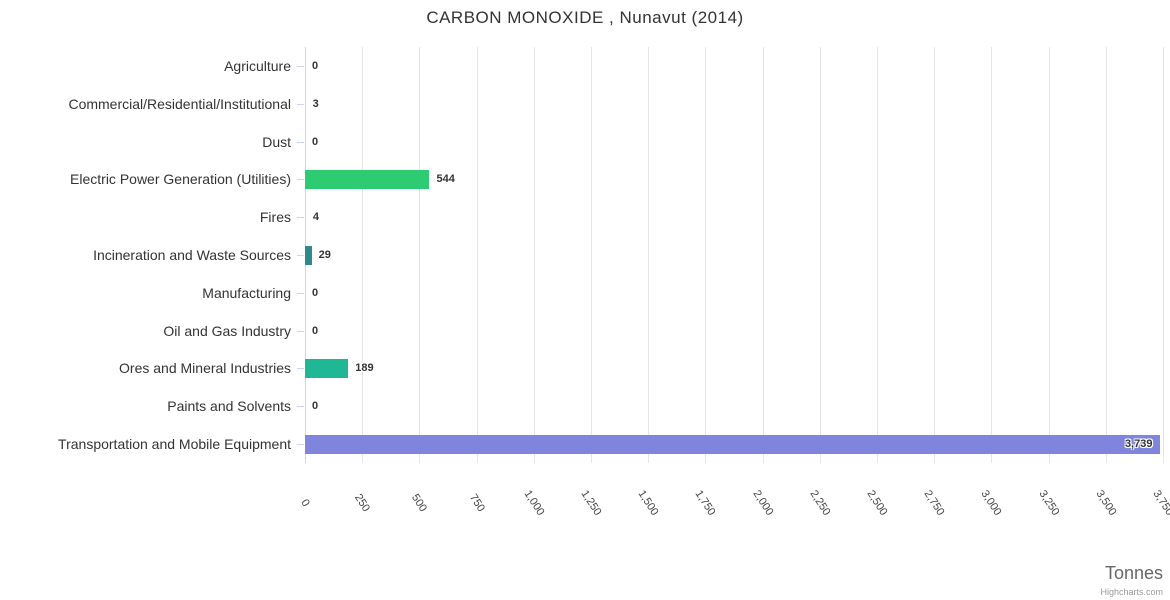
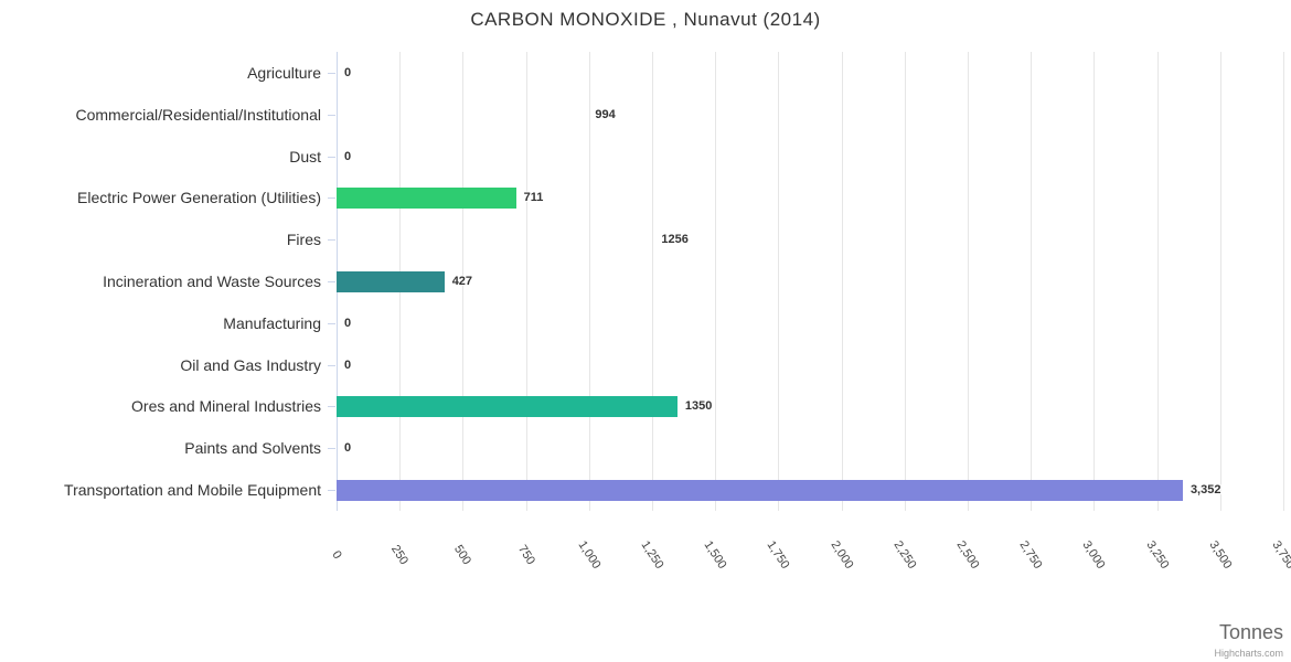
Commercial/Residential/Institutional: 3 -> 994
Electric Power Generation (Utilities): 544 -> 711
Fires: 4 -> 1256
Incineration and Waste Sources: 29 -> 427
Ores and Mineral Industries: 189 -> 1350
Transportation and Mobile Equipment: 3,739 -> 3,352
